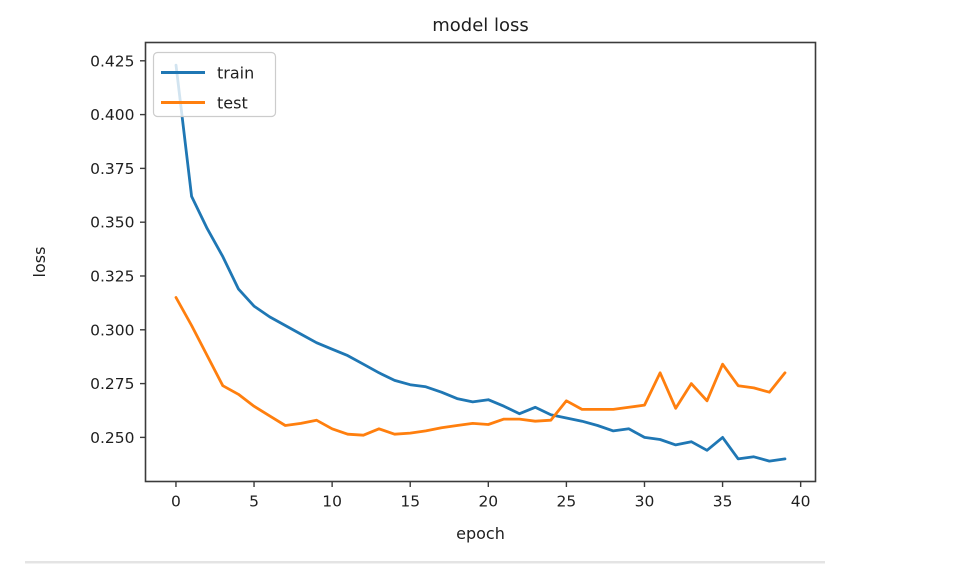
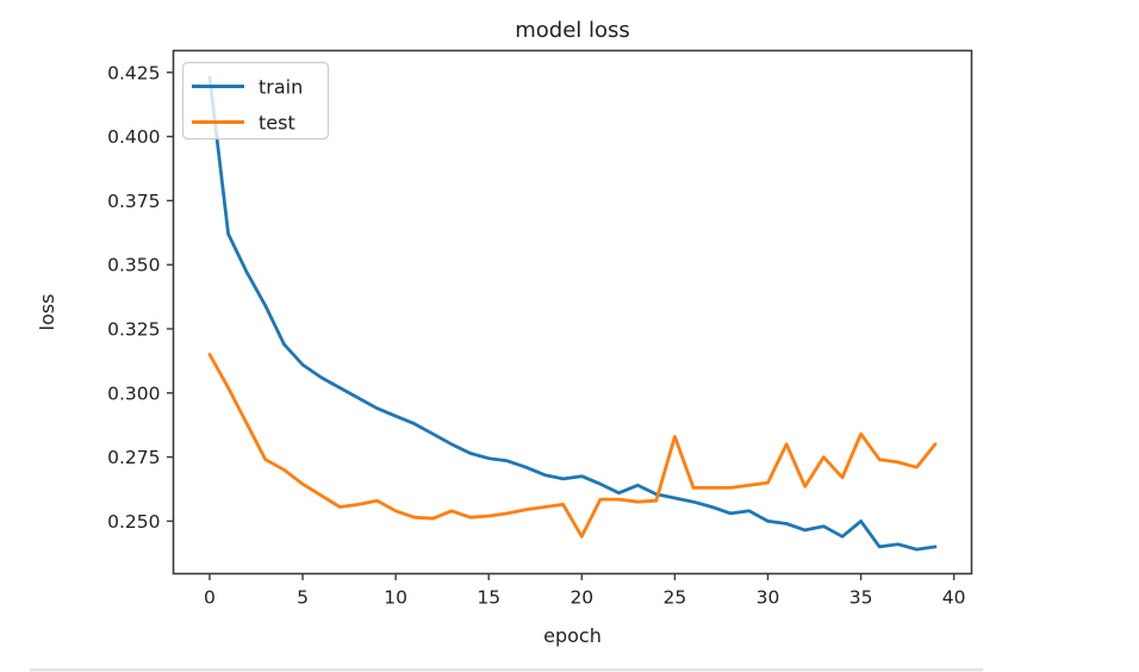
test/20: 0.256 -> 0.244
test/25: 0.267 -> 0.283
